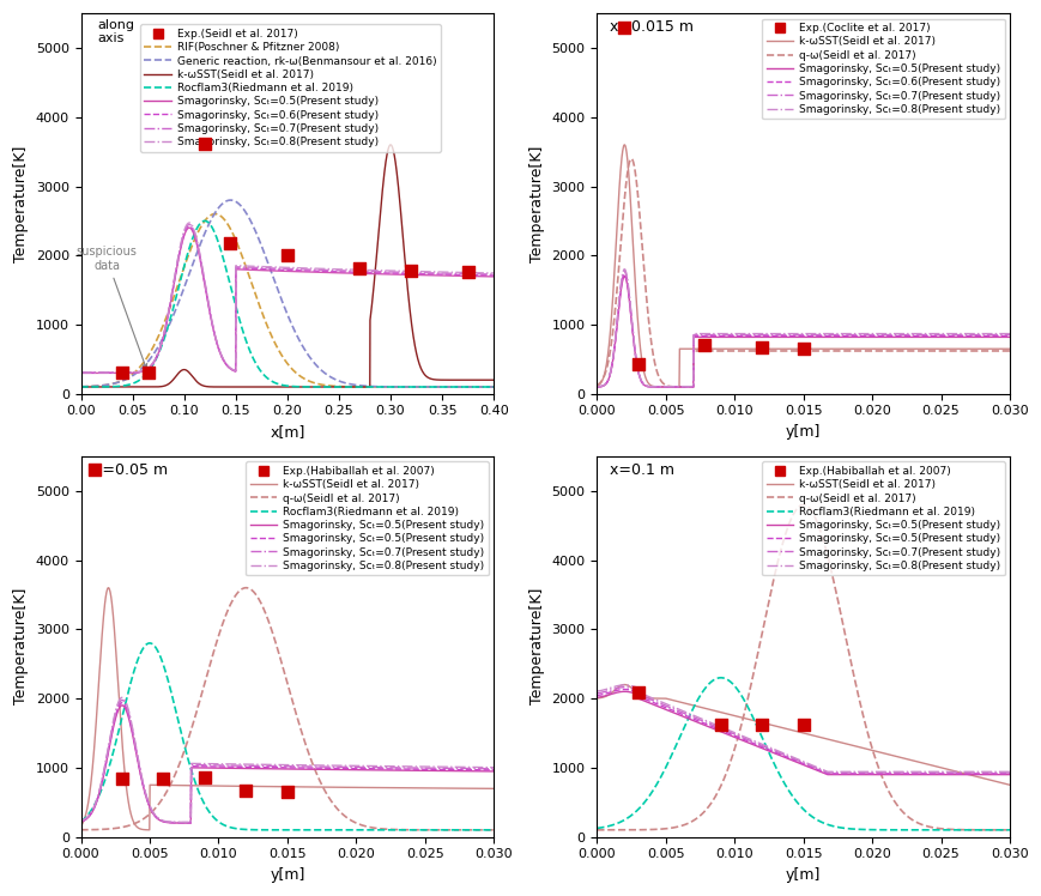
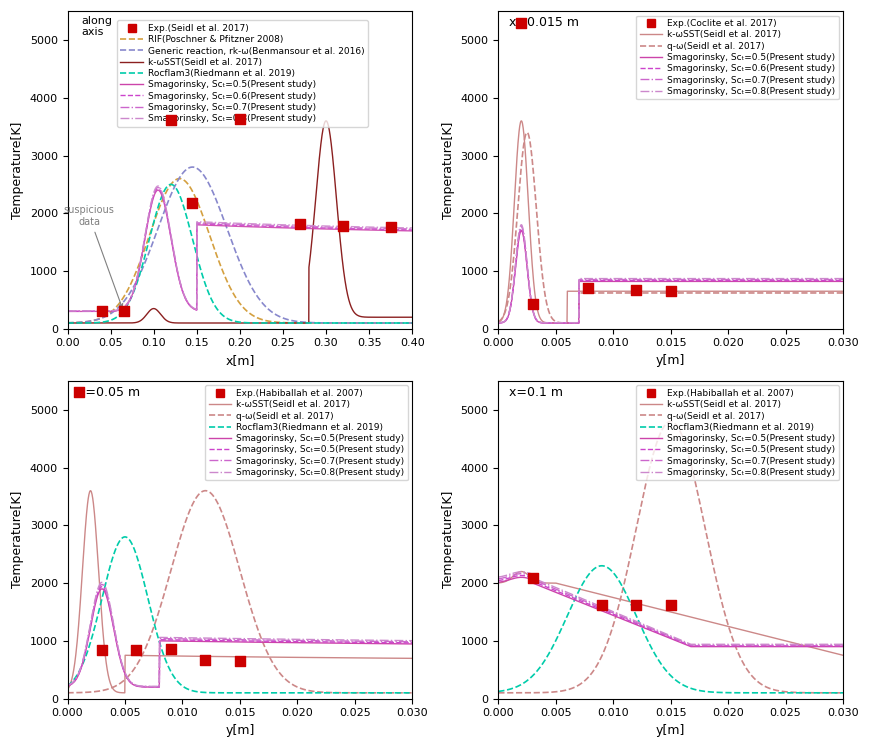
Exp.(Seidl et al. 2017)/0.20: 2000 -> 3640
